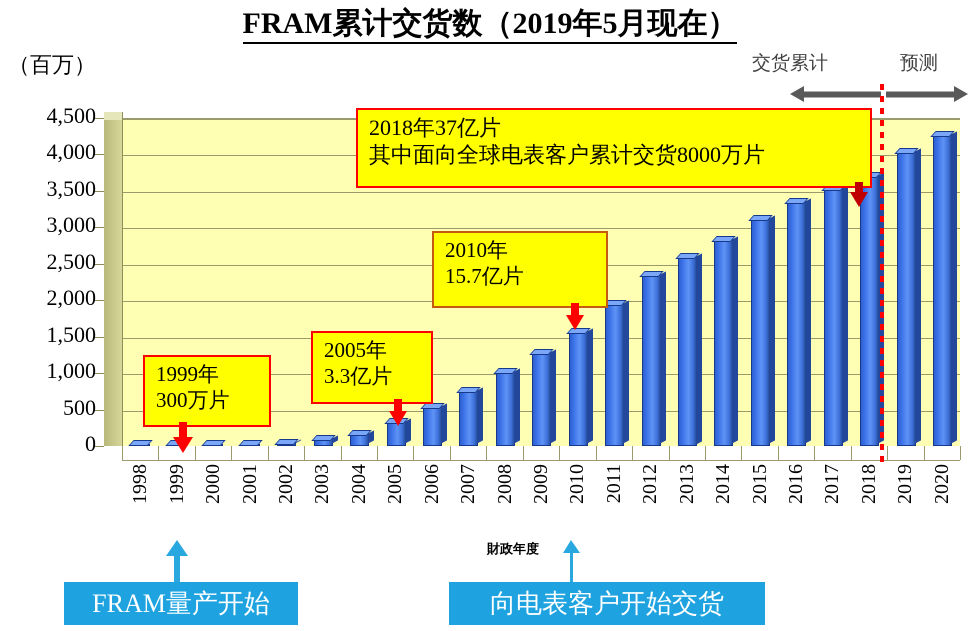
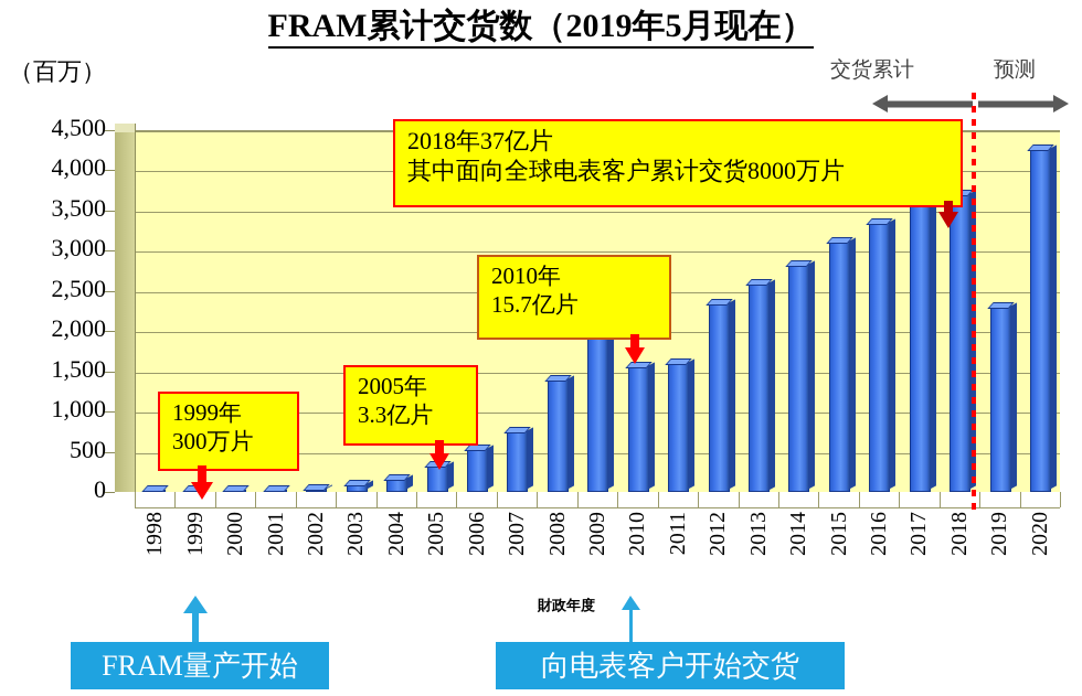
2008: 1000 -> 1400
2009: 1300 -> 2500
2011: 2000 -> 1600
2017: 3500 -> 3800
2019: 4000 -> 2300
